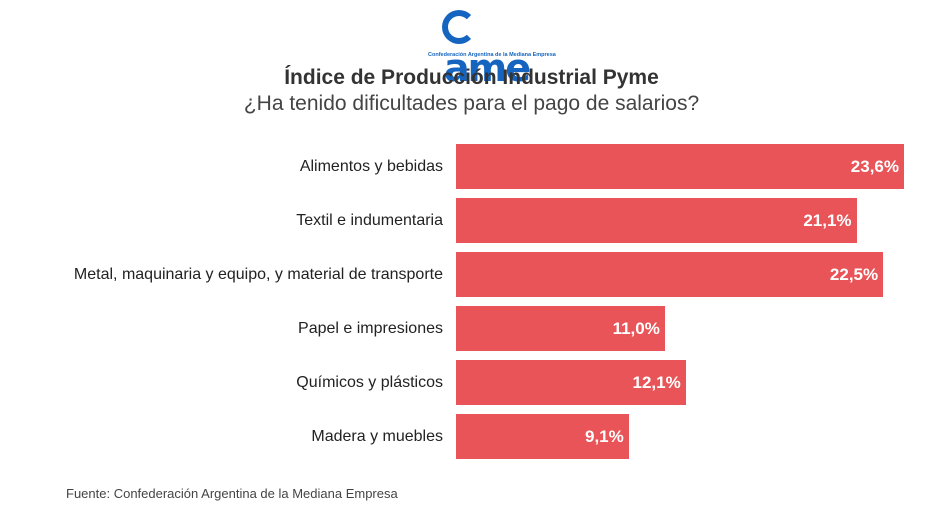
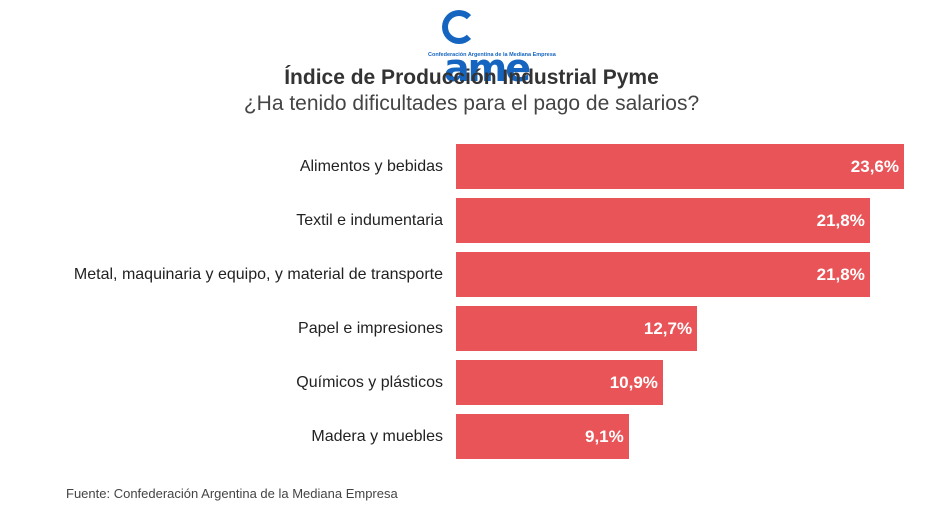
Textil e indumentaria: 21,1% -> 21,8%
Metal, maquinaria y equipo, y material de transporte: 22,5% -> 21,8%
Papel e impresiones: 11,0% -> 12,7%
Químicos y plásticos: 12,1% -> 10,9%
